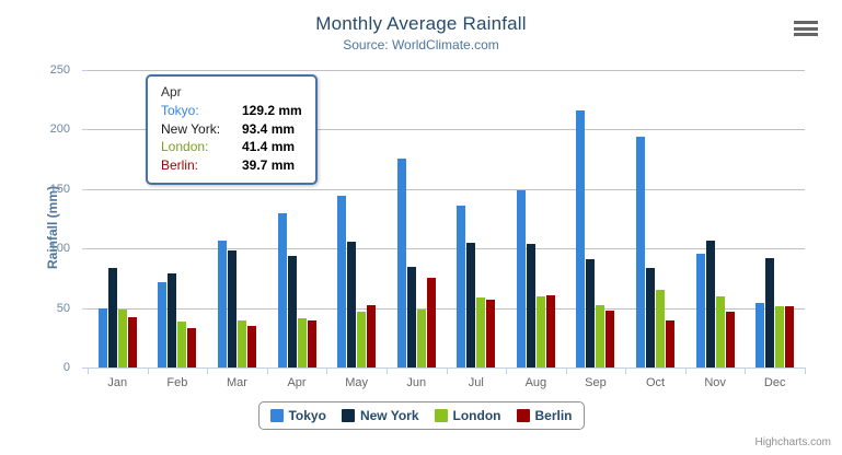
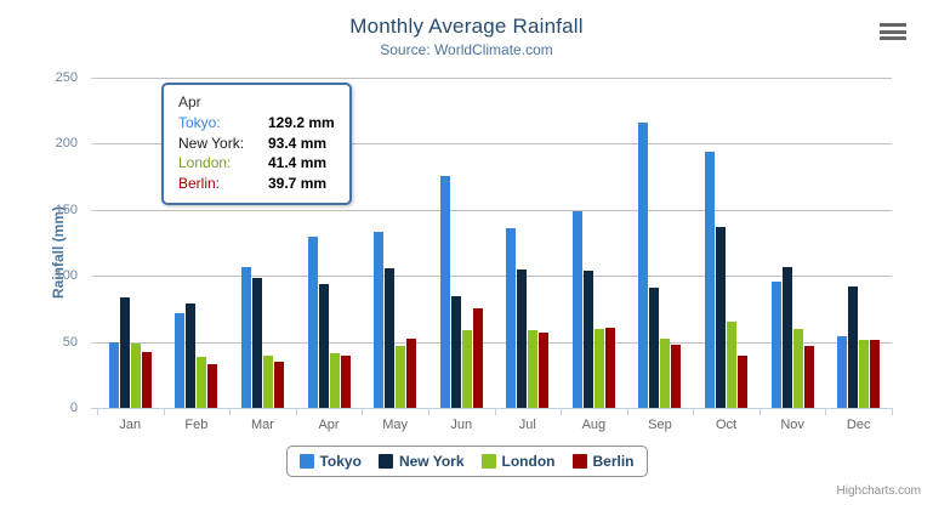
Tokyo/May: 144 -> 133
London/Jun: 48 -> 59
New York/Oct: 84 -> 137
